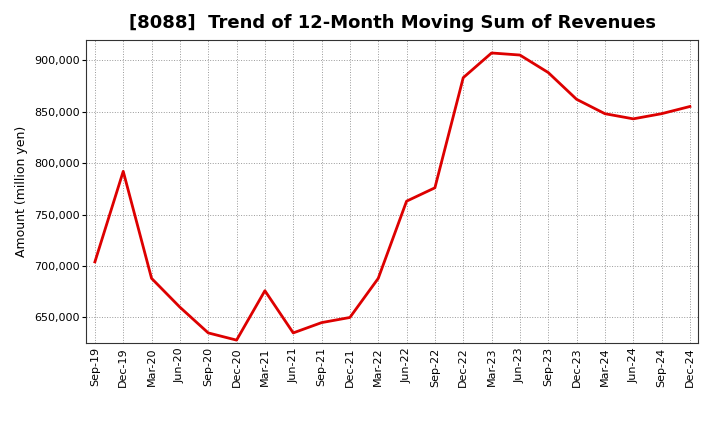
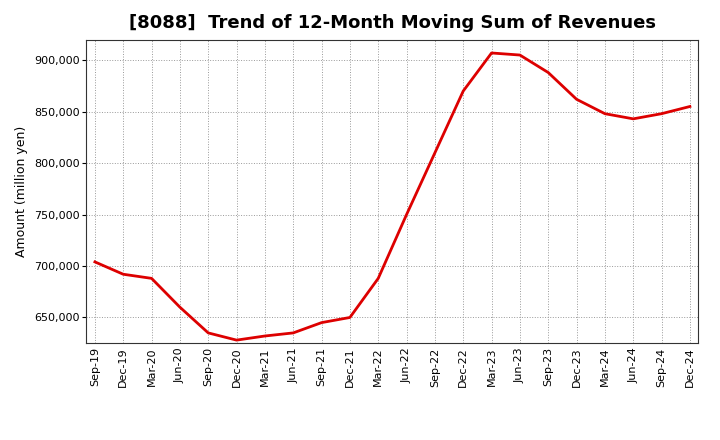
Dec-19: 792,000 -> 692,000
Mar-21: 676,000 -> 632,000
Jun-22: 763,000 -> 750,000
Sep-22: 776,000 -> 810,000
Dec-22: 883,000 -> 870,000
